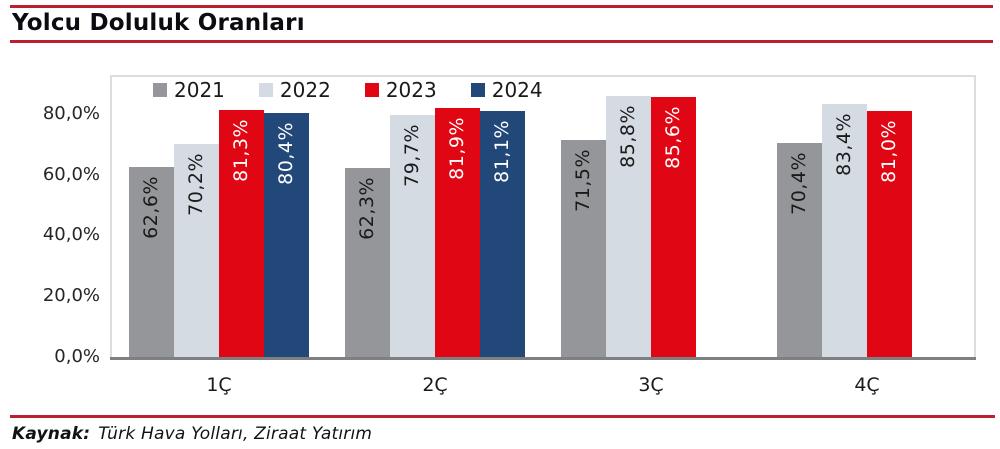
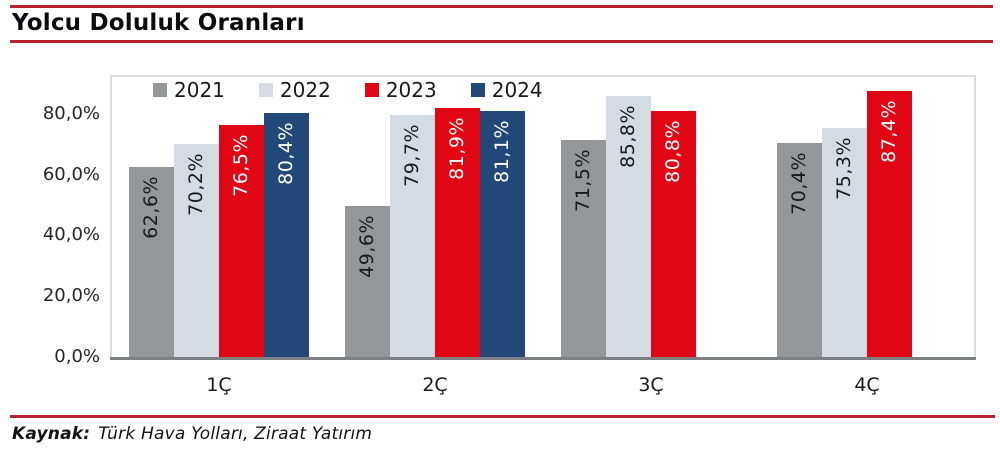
2023/1Ç: 81,3% -> 76,5%
2021/2Ç: 62,3% -> 49,6%
2023/3Ç: 85,6% -> 80,8%
2022/4Ç: 83,4% -> 75,3%
2023/4Ç: 81,0% -> 87,4%
